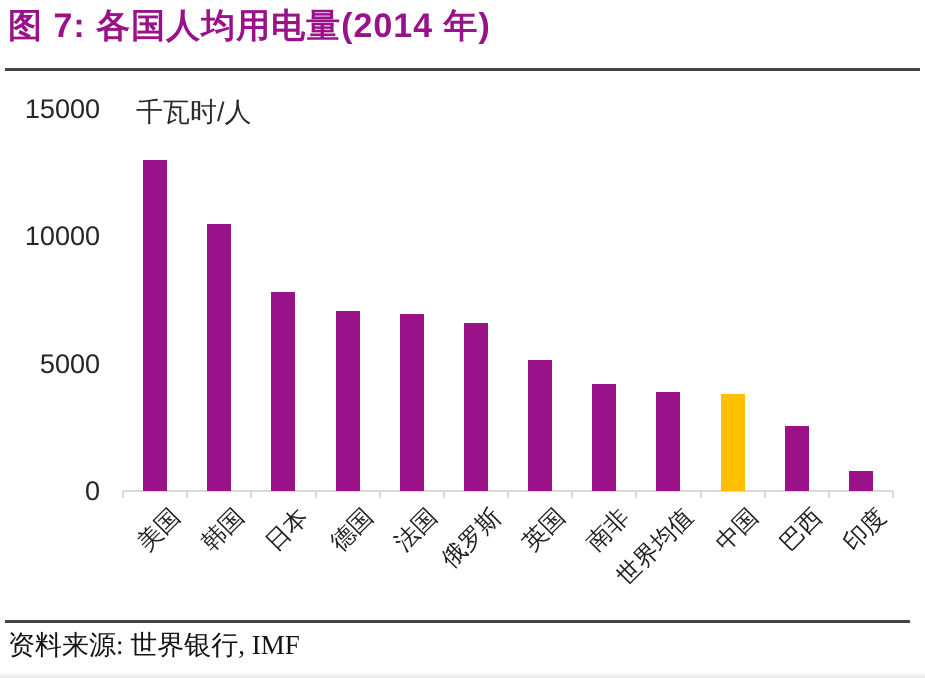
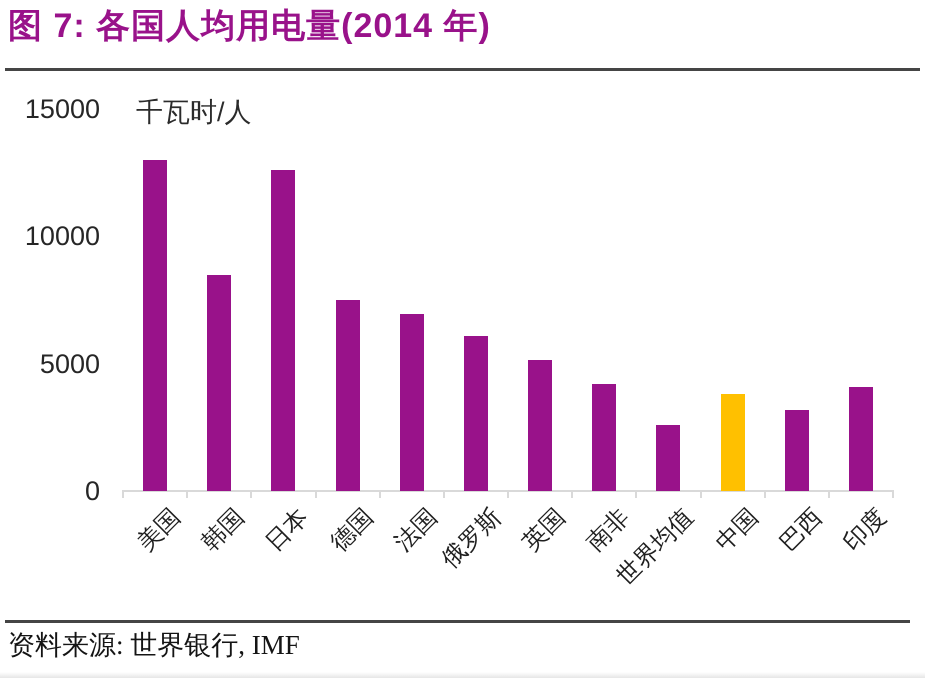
韩国: 10500 -> 8500
日本: 7800 -> 12600
德国: 7000 -> 7500
俄罗斯: 6600 -> 6100
世界均值: 3900 -> 2600
巴西: 2600 -> 3200
印度: 800 -> 4100
